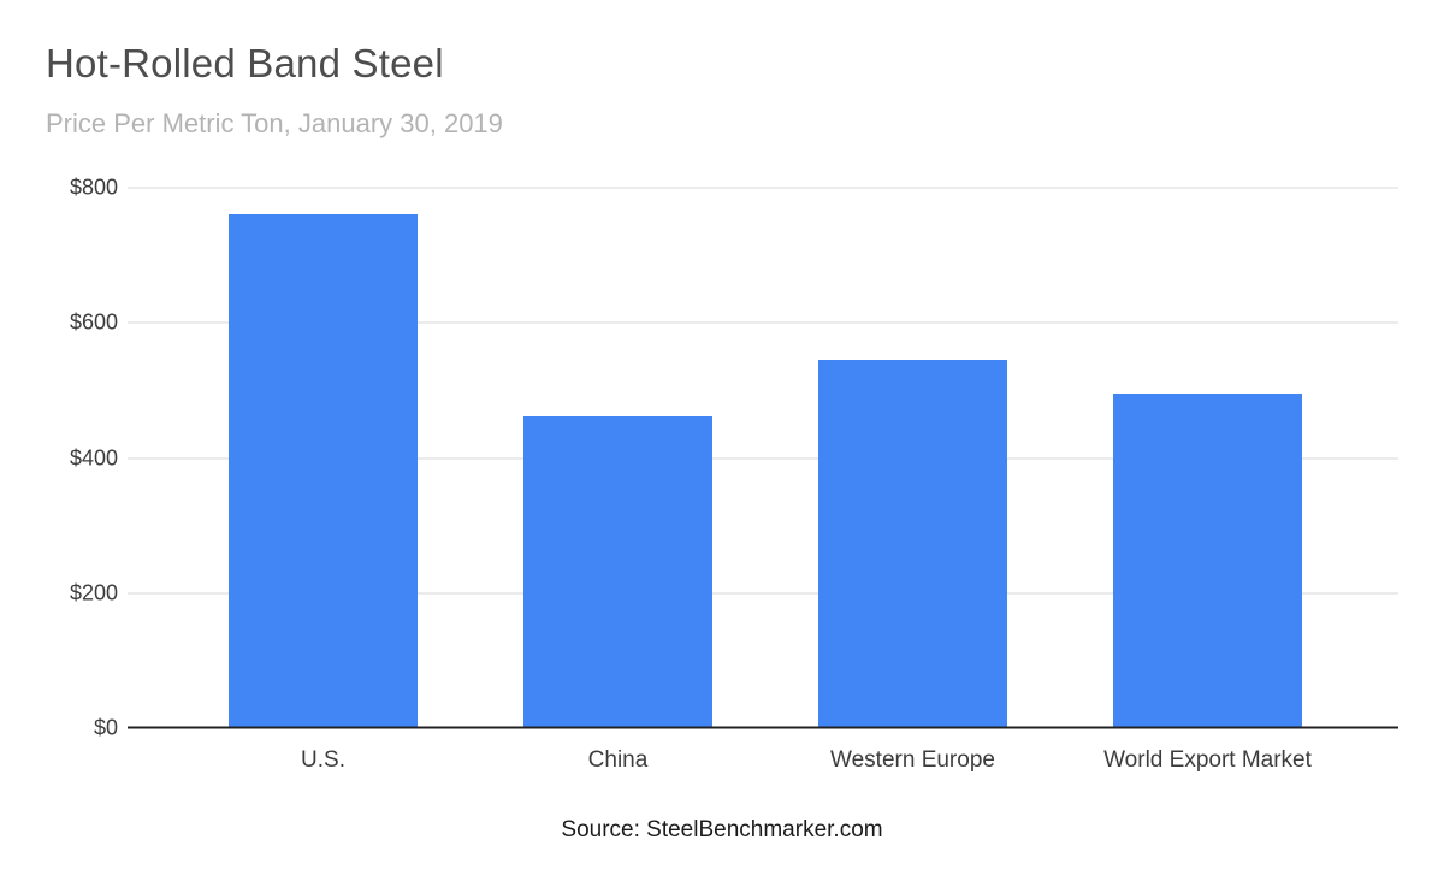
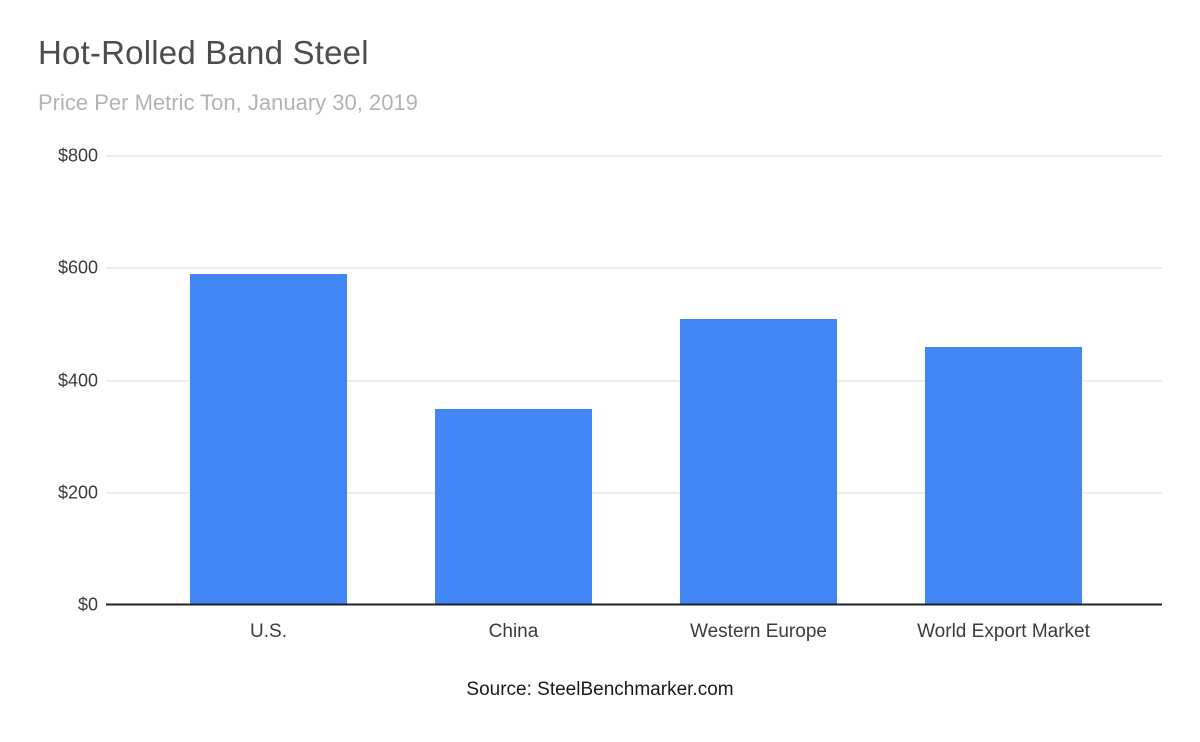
U.S.: $760 -> $590
China: $460 -> $350
Western Europe: $540 -> $510
World Export Market: $500 -> $460
